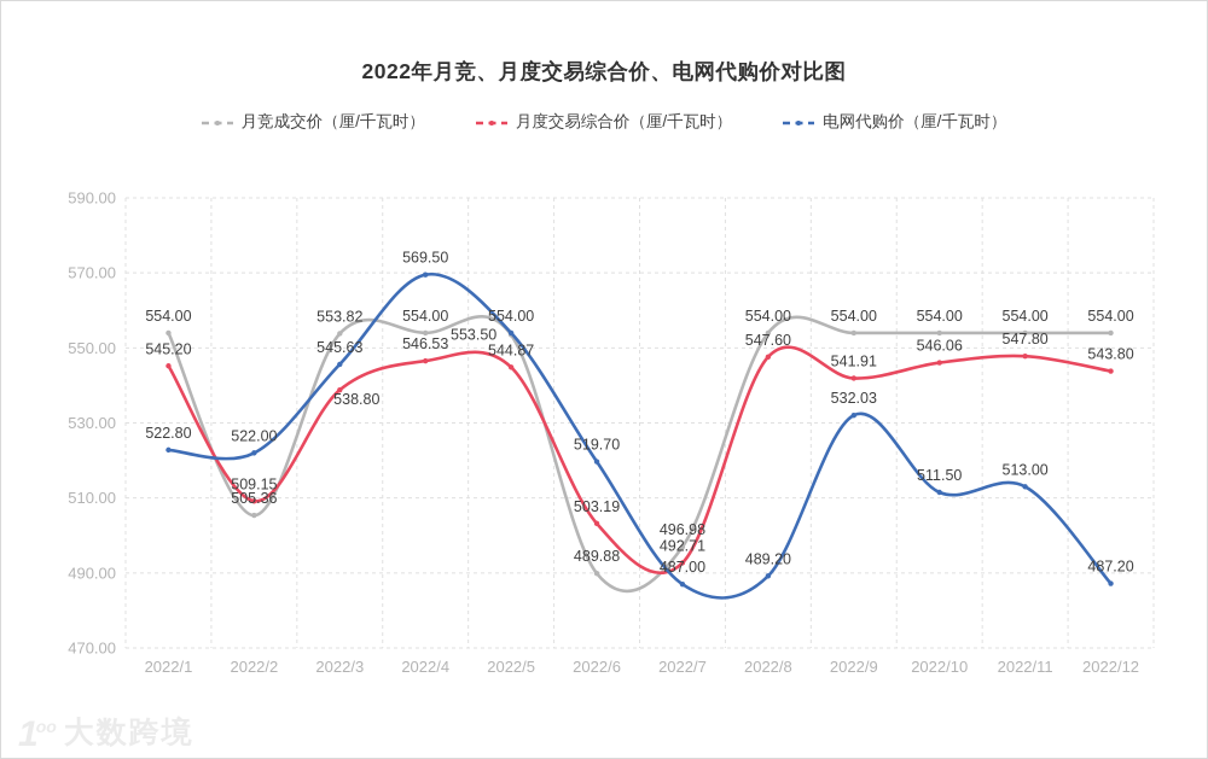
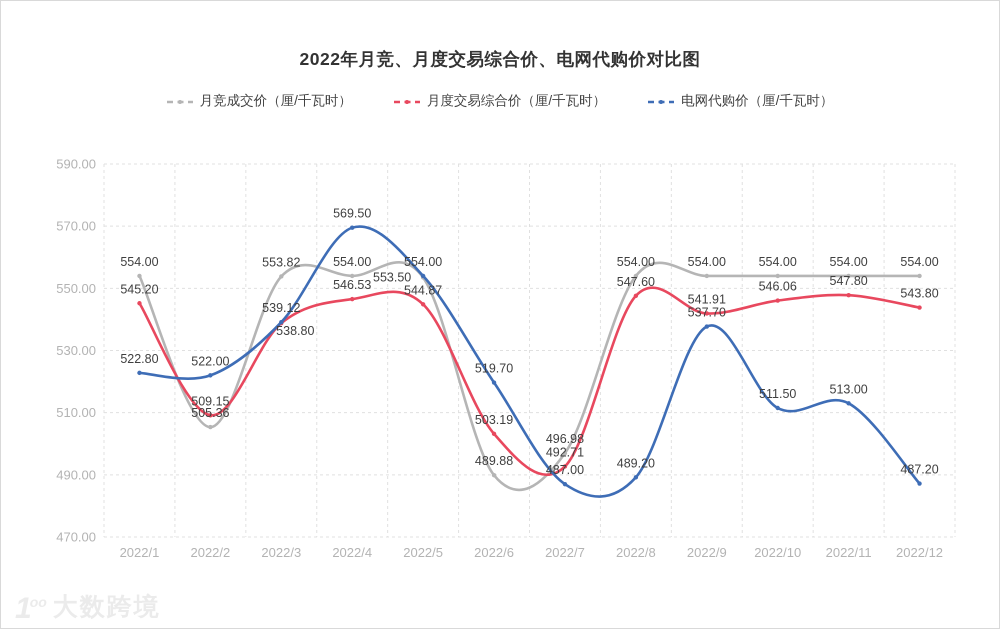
电网代购价（厘/千瓦时）/2022/3: 545.63 -> 539.12
电网代购价（厘/千瓦时）/2022/9: 532.03 -> 537.70
